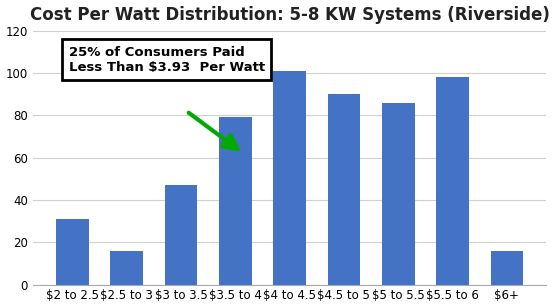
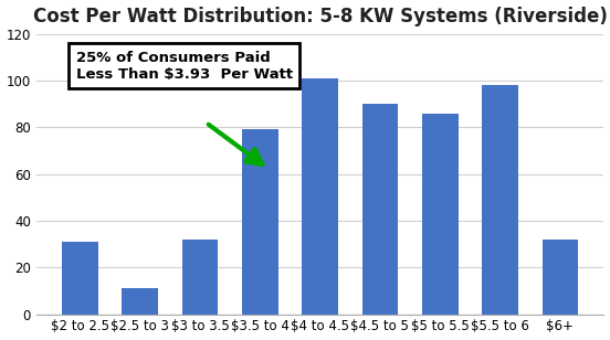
$2.5 to 3: 16 -> 11
$3 to 3.5: 47 -> 32
$6+: 16 -> 32
